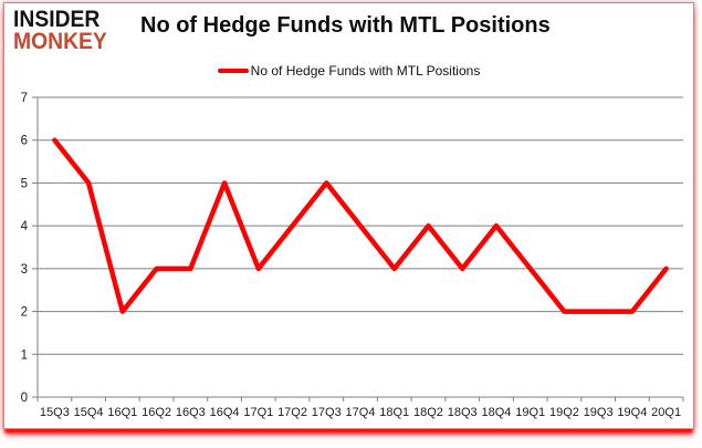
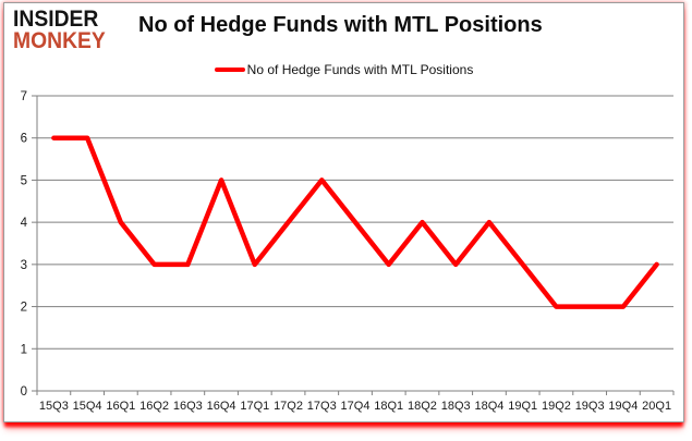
15Q4: 5 -> 6
16Q1: 2 -> 4
